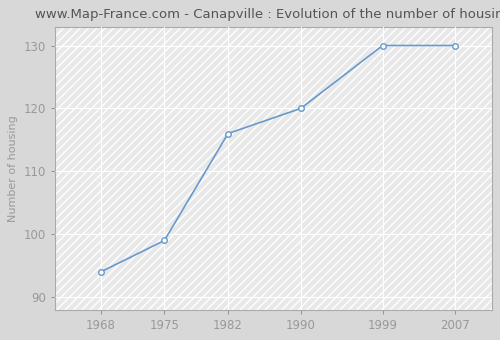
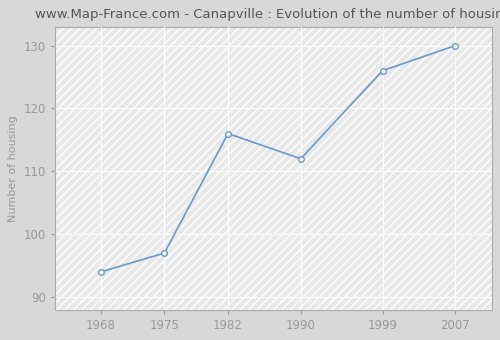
1975: 99 -> 97
1990: 120 -> 112
1999: 130 -> 126
